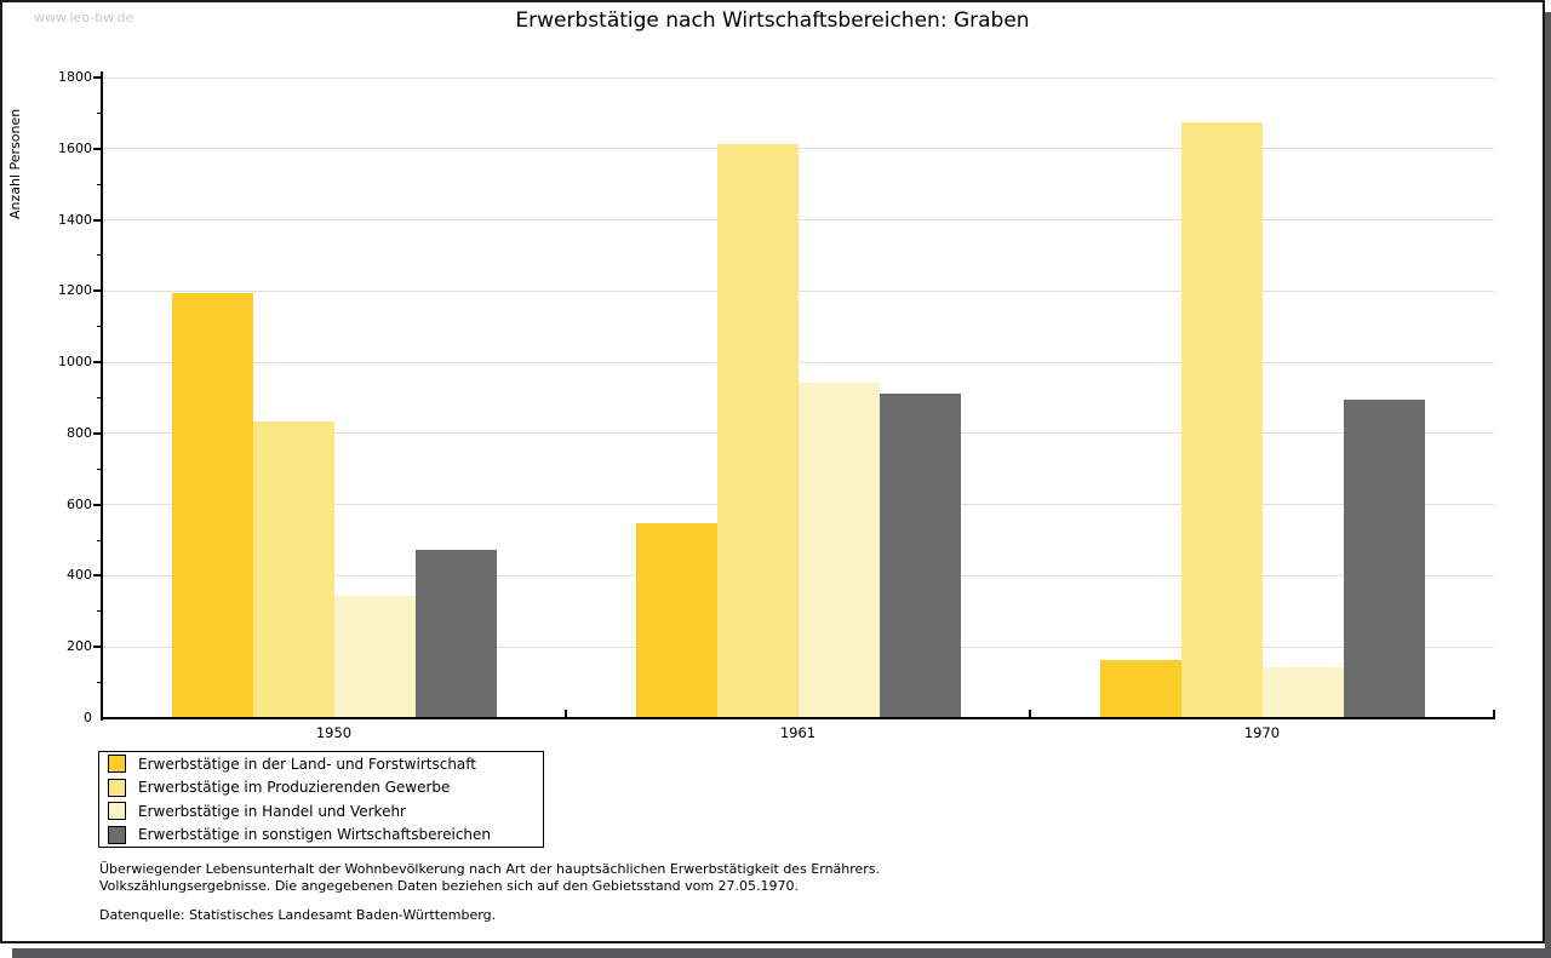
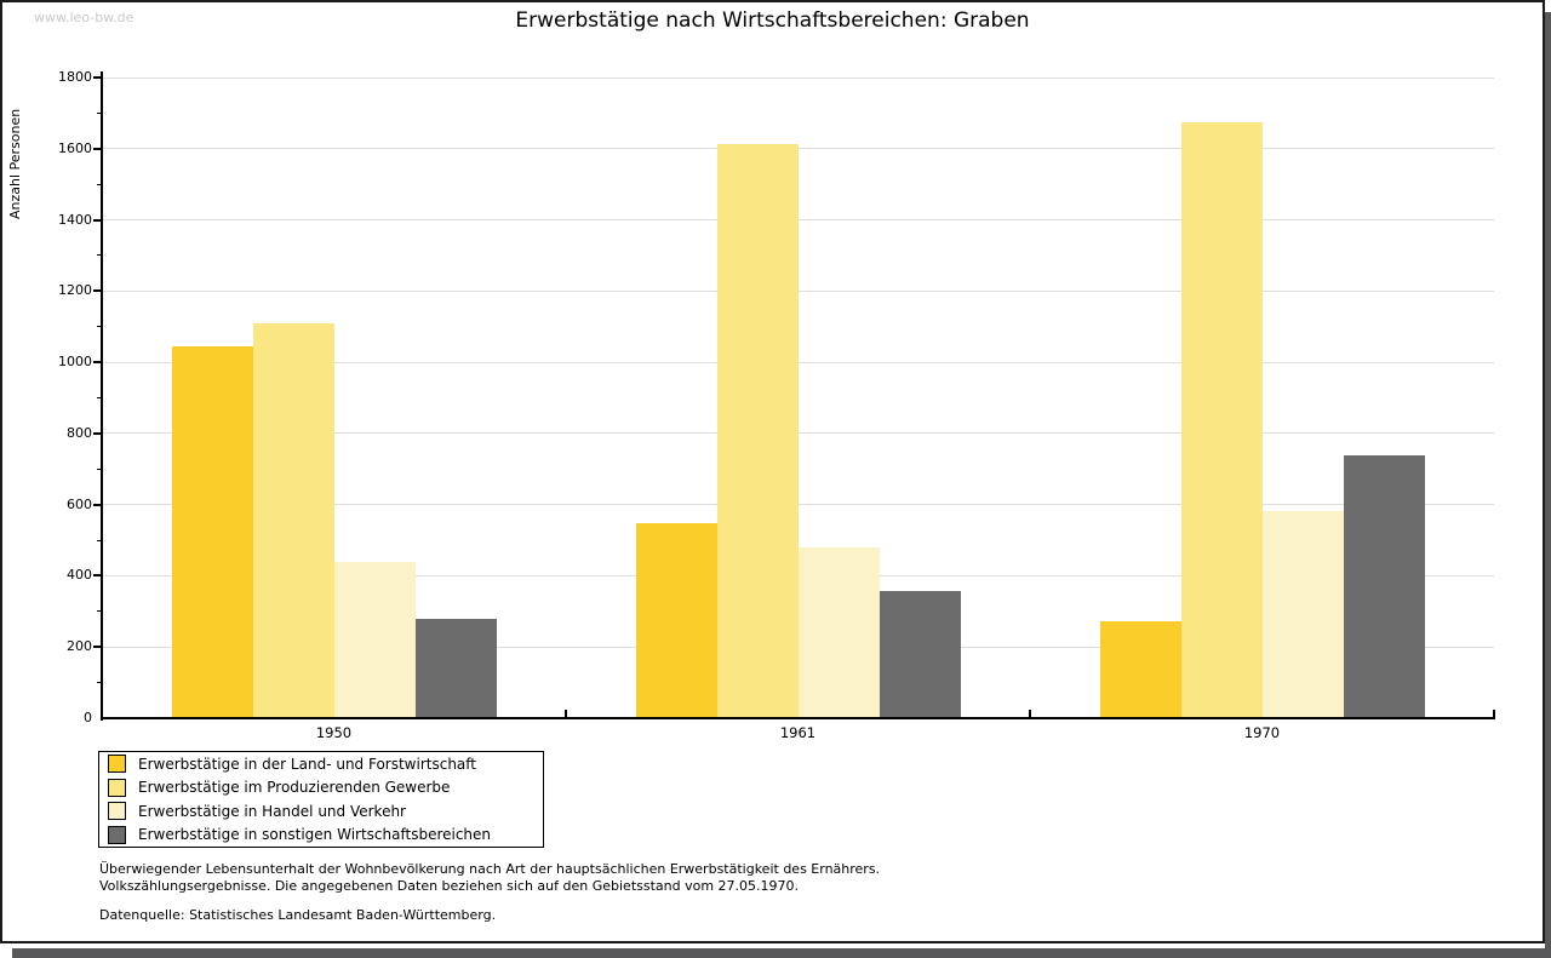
Erwerbstätige in der Land- und Forstwirtschaft/1950: 1190 -> 1040
Erwerbstätige im Produzierenden Gewerbe/1950: 830 -> 1100
Erwerbstätige in Handel und Verkehr/1950: 340 -> 440
Erwerbstätige in sonstigen Wirtschaftsbereichen/1950: 470 -> 280
Erwerbstätige in Handel und Verkehr/1961: 940 -> 480
Erwerbstätige in sonstigen Wirtschaftsbereichen/1961: 910 -> 360
Erwerbstätige in der Land- und Forstwirtschaft/1970: 160 -> 270
Erwerbstätige in Handel und Verkehr/1970: 140 -> 580
Erwerbstätige in sonstigen Wirtschaftsbereichen/1970: 890 -> 740
